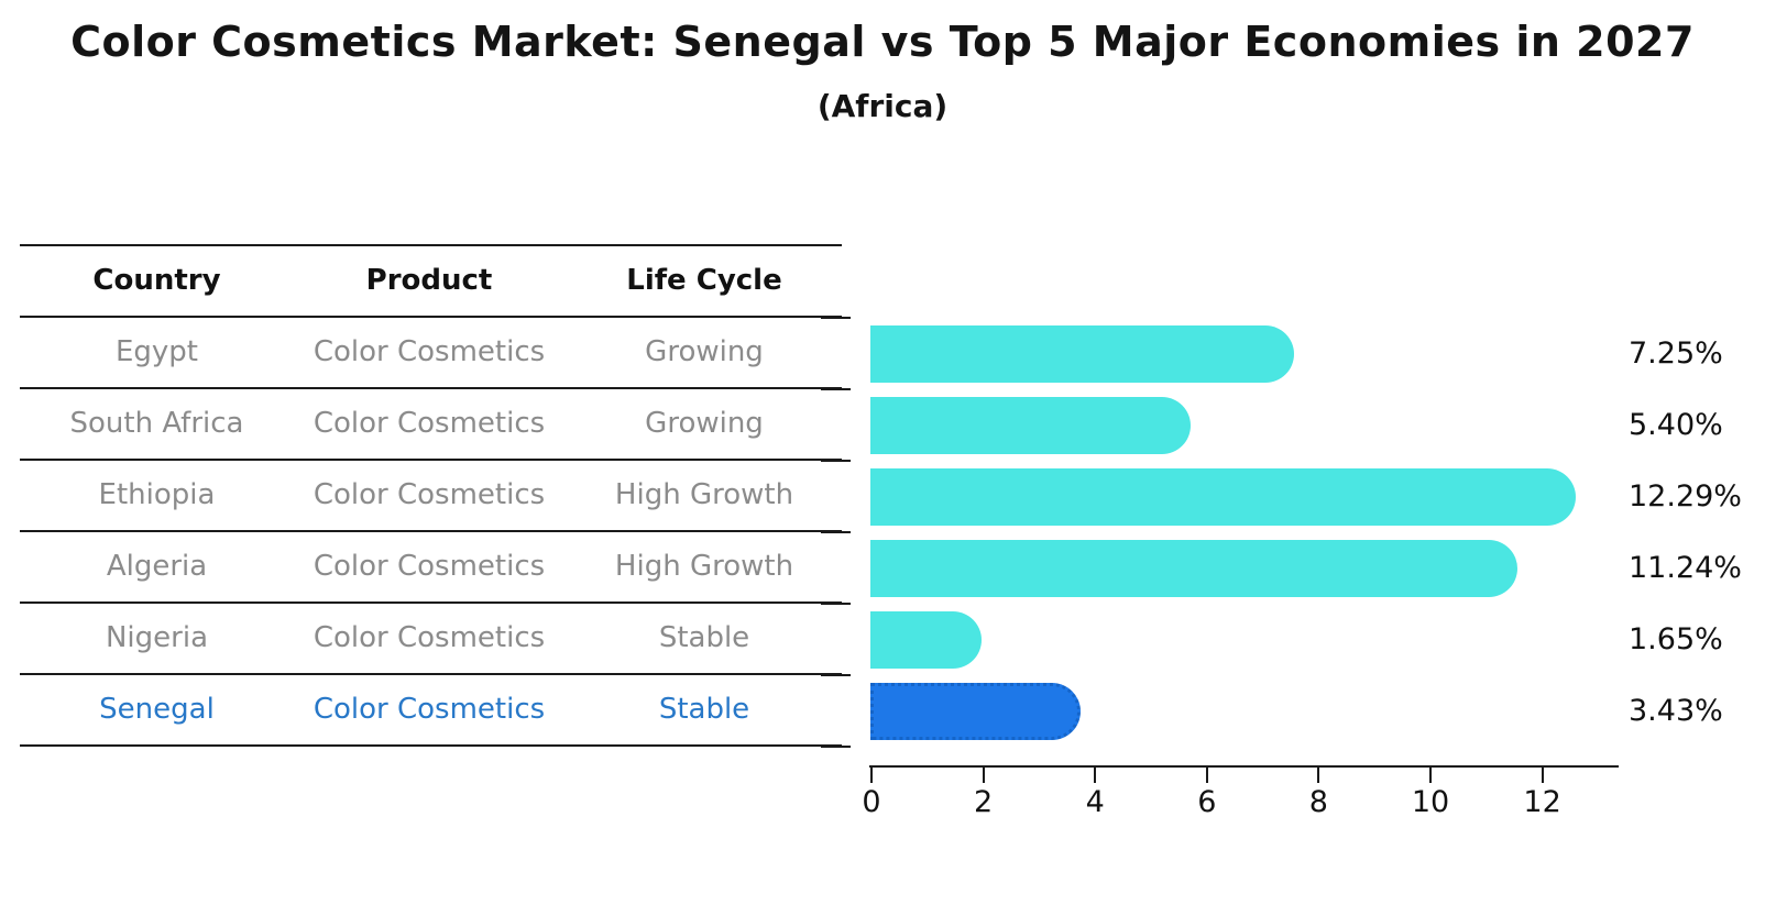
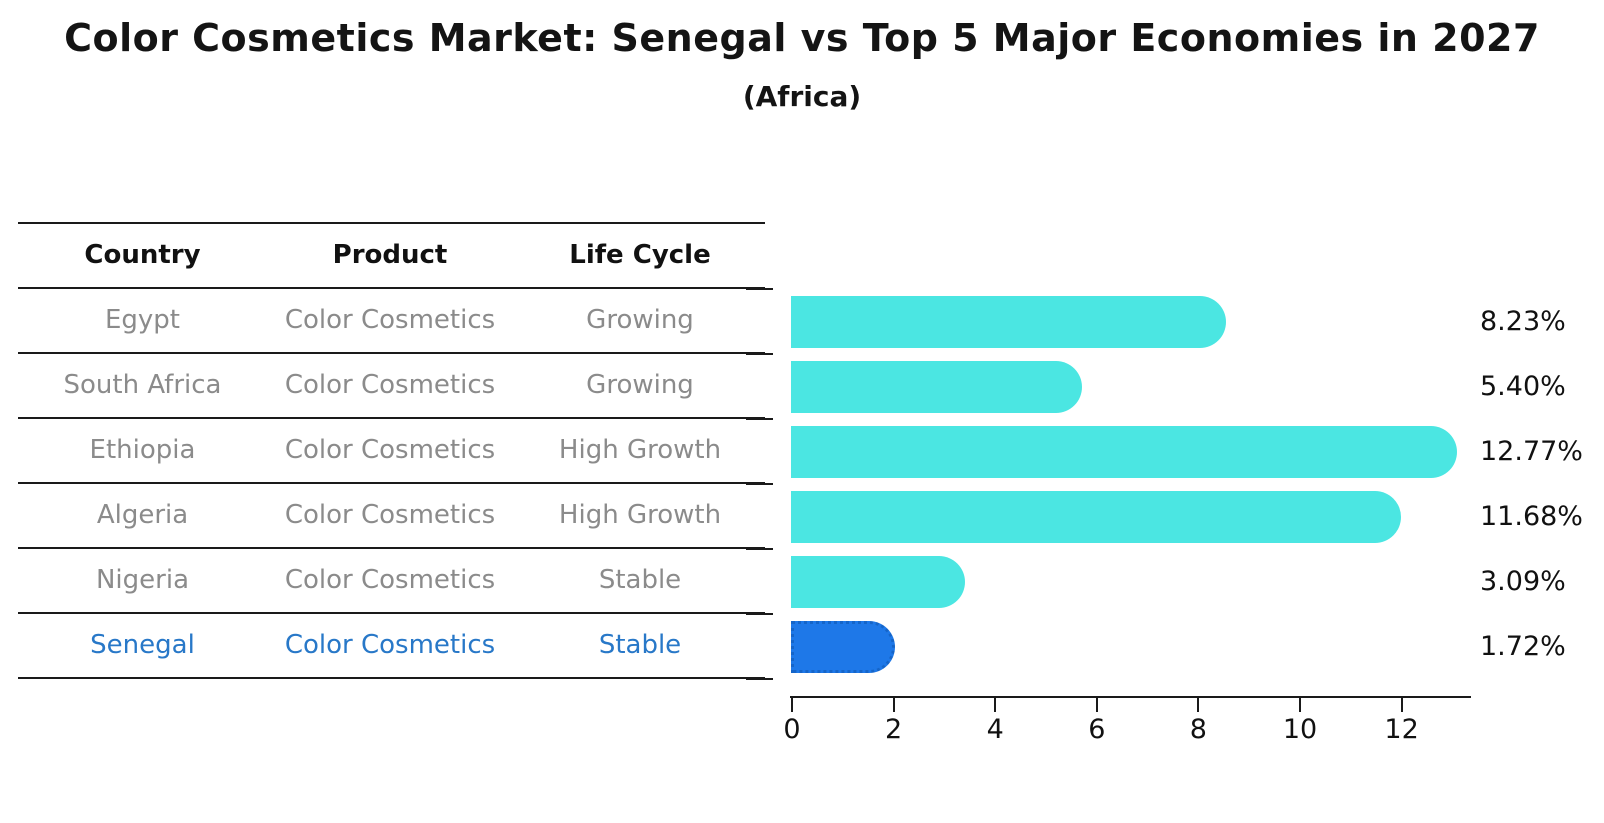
Egypt: 7.25% -> 8.23%
Ethiopia: 12.29% -> 12.77%
Algeria: 11.24% -> 11.68%
Nigeria: 1.65% -> 3.09%
Senegal: 3.43% -> 1.72%
